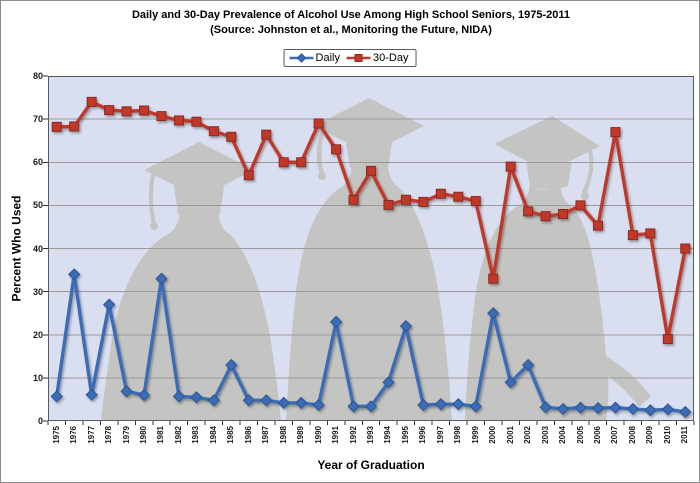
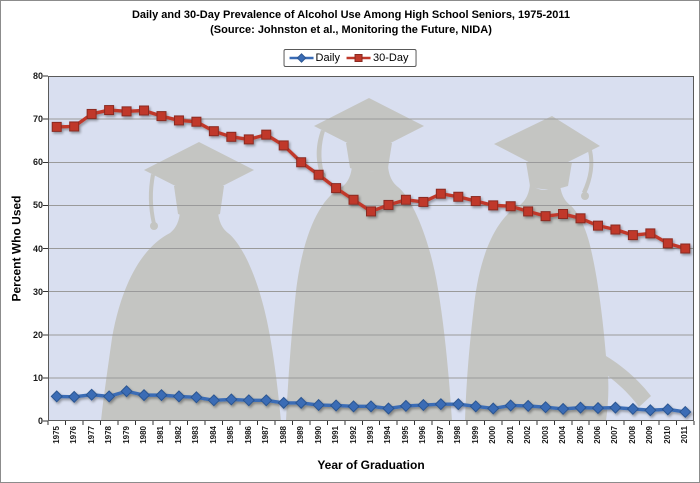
Daily/1976: 34 -> 6
30-Day/1977: 74 -> 71
Daily/1978: 27 -> 6
Daily/1981: 33 -> 6
Daily/1985: 13 -> 5
30-Day/1986: 57 -> 65
30-Day/1988: 60 -> 64
30-Day/1990: 69 -> 57
Daily/1991: 23 -> 4
30-Day/1991: 63 -> 54
30-Day/1993: 58 -> 49
Daily/1994: 9 -> 3
Daily/1995: 22 -> 4
Daily/2000: 25 -> 3
30-Day/2000: 33 -> 50
Daily/2001: 9 -> 4
30-Day/2001: 59 -> 50
Daily/2002: 13 -> 4
30-Day/2005: 50 -> 47
30-Day/2007: 67 -> 44
30-Day/2010: 19 -> 41
